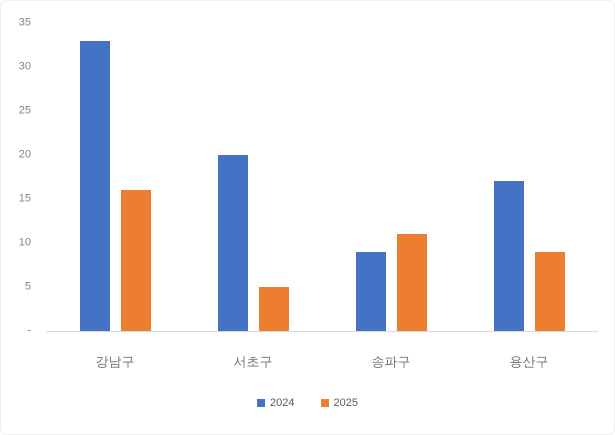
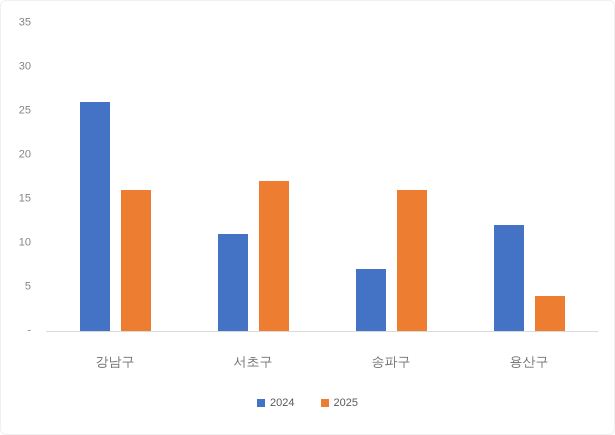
2024/강남구: 33 -> 26
2024/서초구: 20 -> 11
2025/서초구: 5 -> 17
2024/송파구: 9 -> 7
2025/송파구: 11 -> 16
2024/용산구: 17 -> 12
2025/용산구: 9 -> 4
